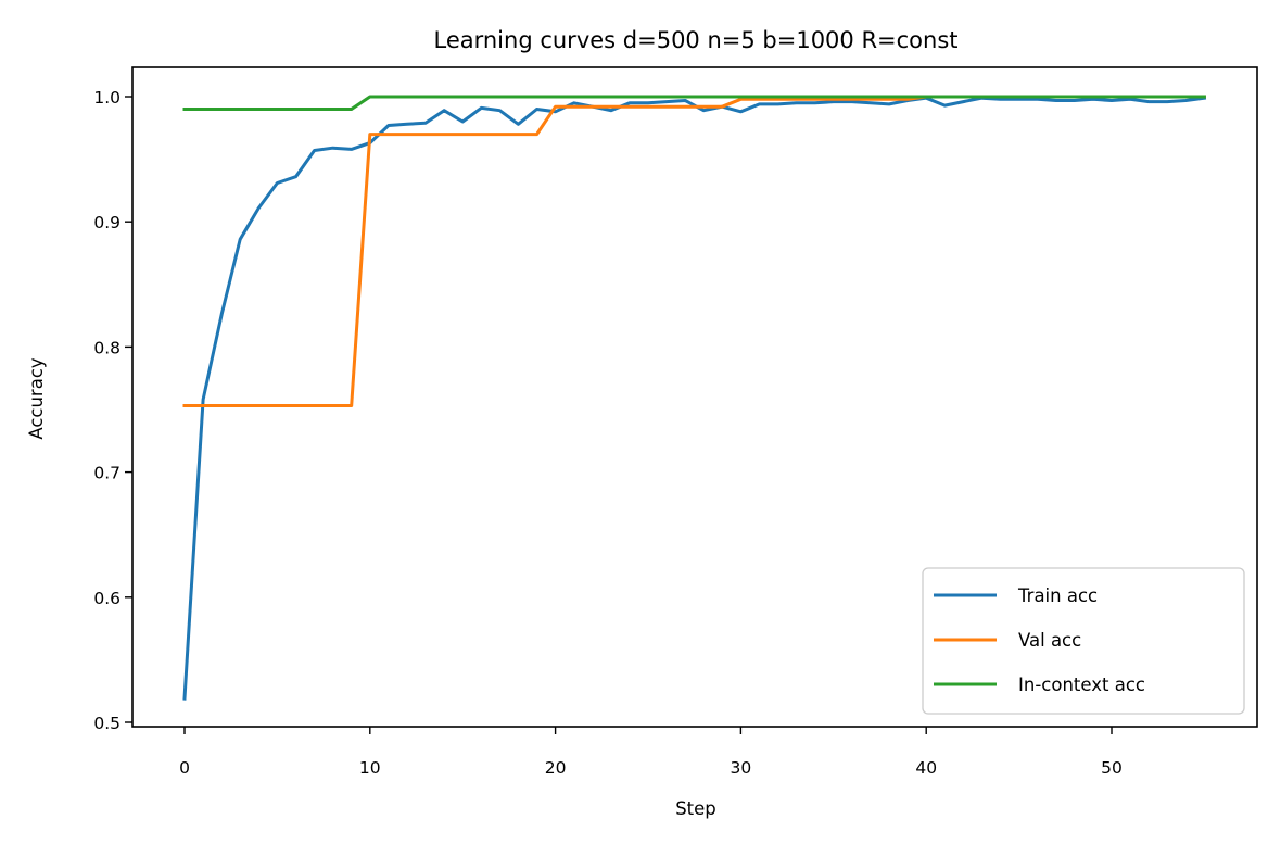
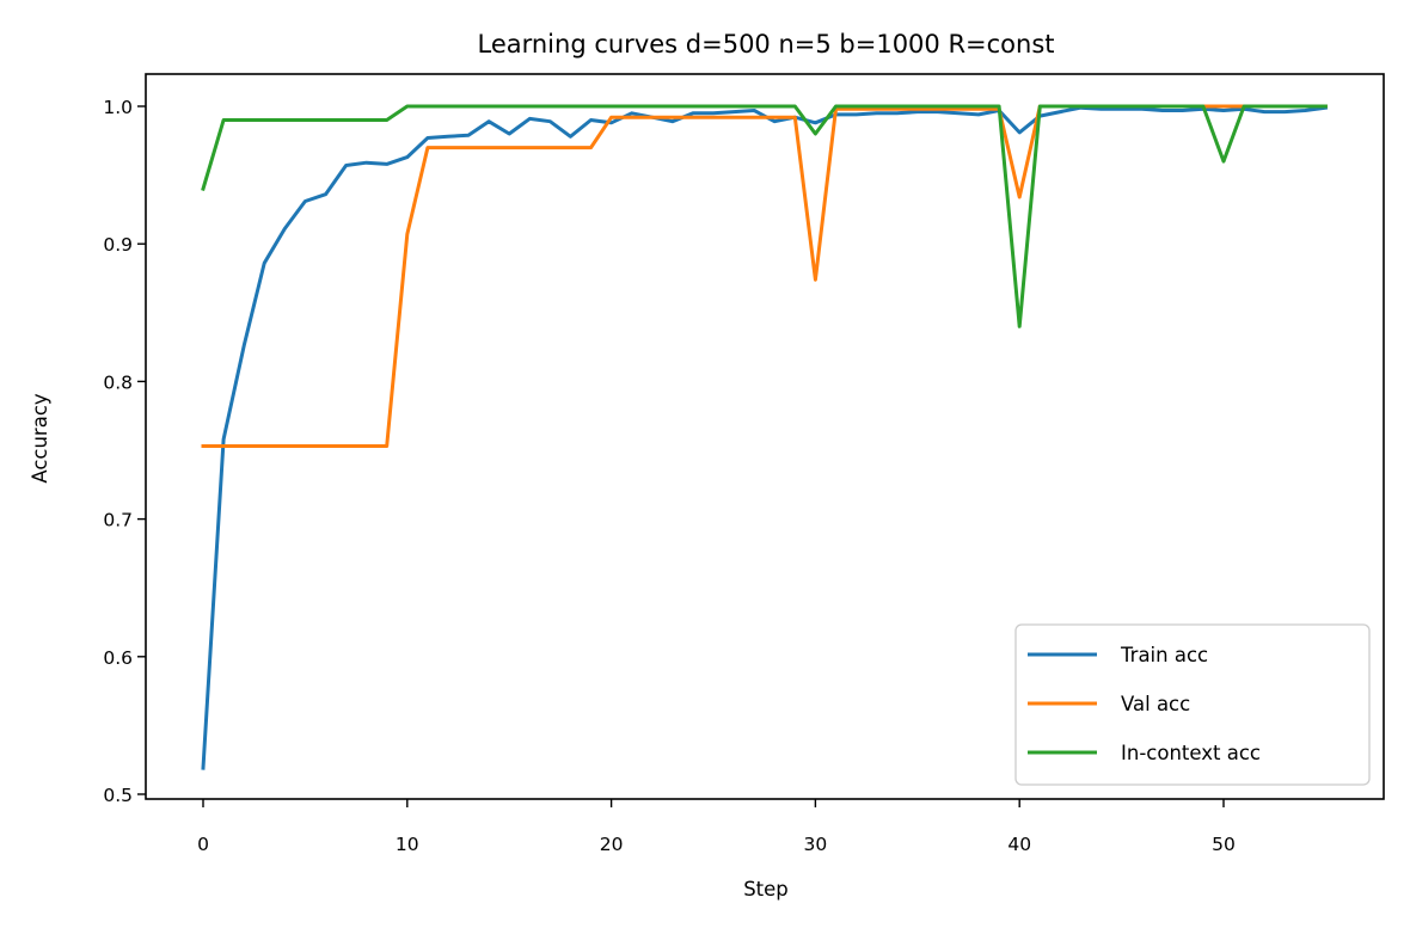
In-context acc/0: 0.99 -> 0.94
Val acc/10: 0.970 -> 0.907
Val acc/30: 0.998 -> 0.874
In-context acc/30: 1.00 -> 0.98
Train acc/40: 0.999 -> 0.981
Val acc/40: 1.000 -> 0.934
In-context acc/40: 1.00 -> 0.84
In-context acc/50: 1.00 -> 0.96
